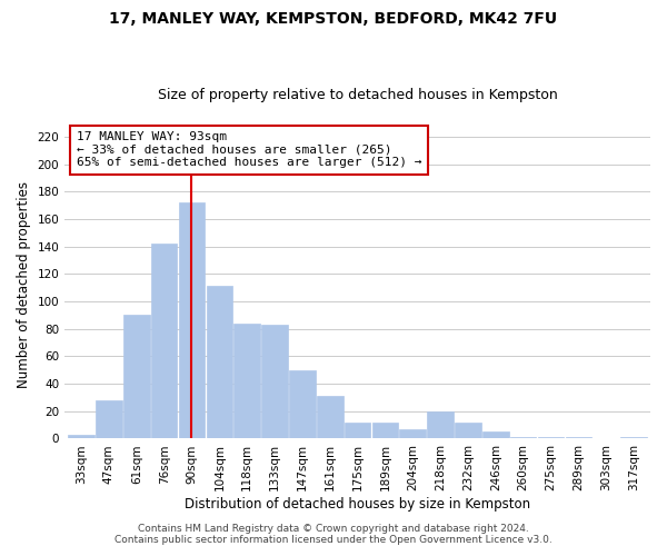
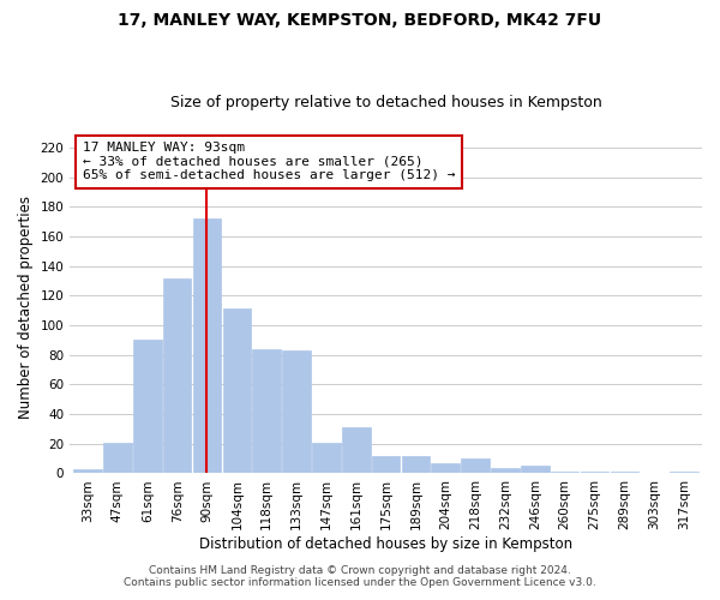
47sqm: 28 -> 21
76sqm: 142 -> 132
147sqm: 50 -> 21
218sqm: 20 -> 10
232sqm: 12 -> 4
